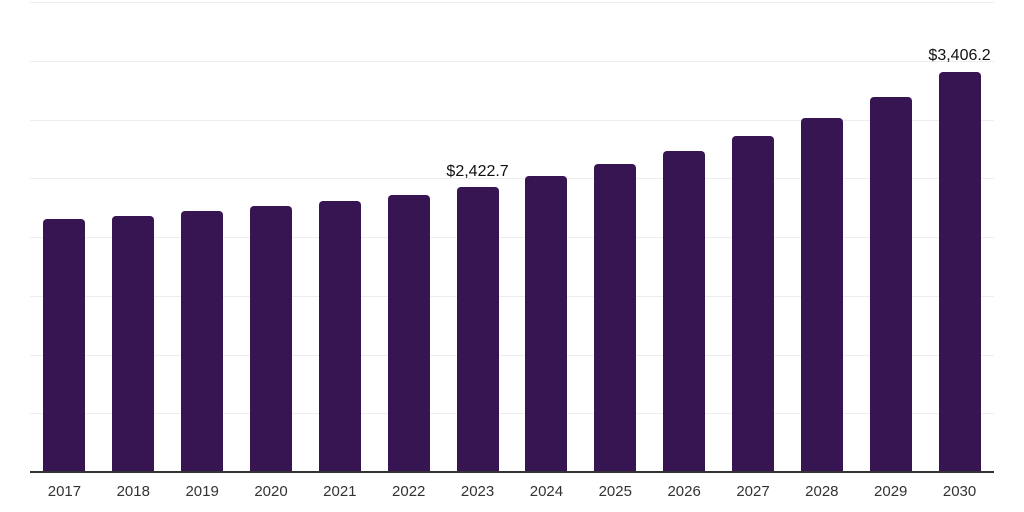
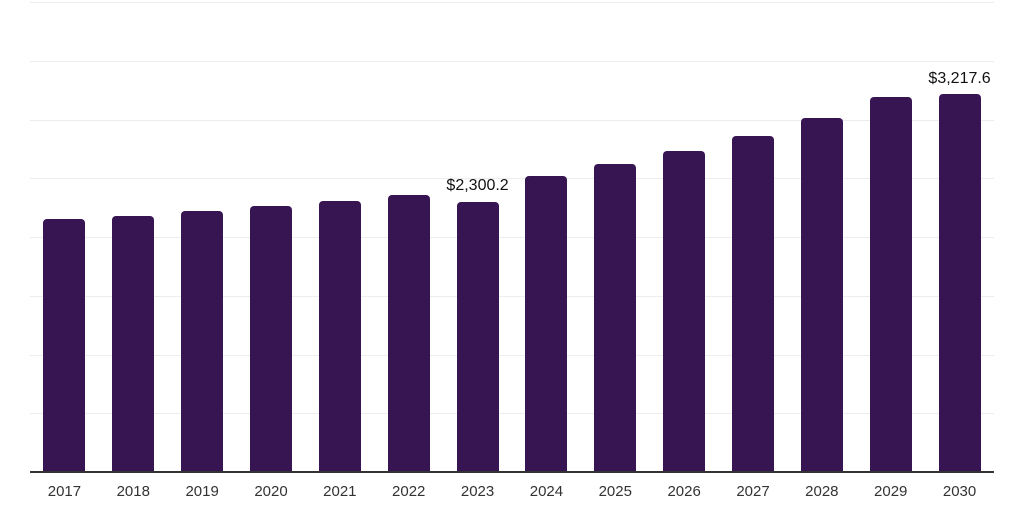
2023: $2,422.7 -> $2,300.2
2030: $3,406.2 -> $3,217.6
